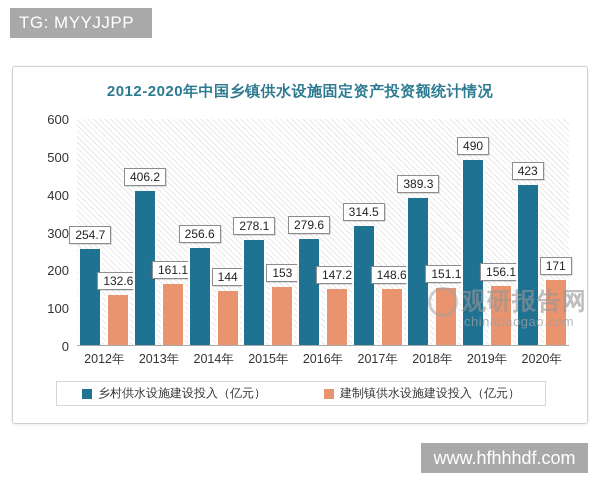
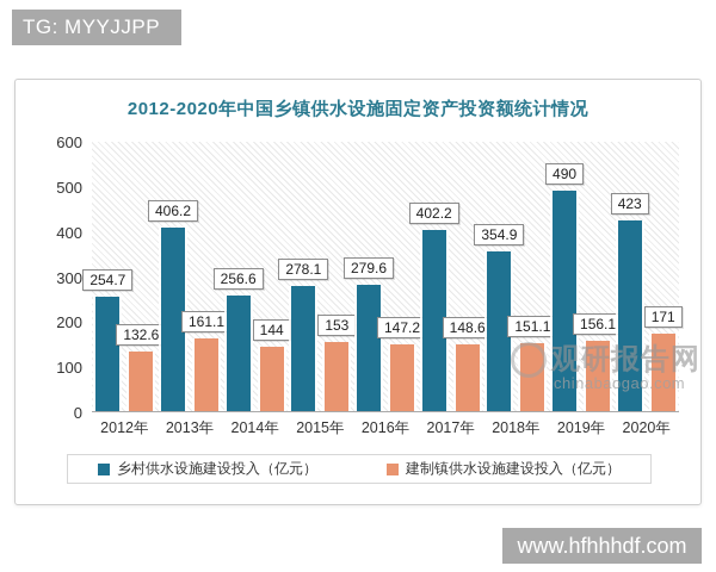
乡村供水设施建设投入（亿元）/2017年: 314.5 -> 402.2
乡村供水设施建设投入（亿元）/2018年: 389.3 -> 354.9
